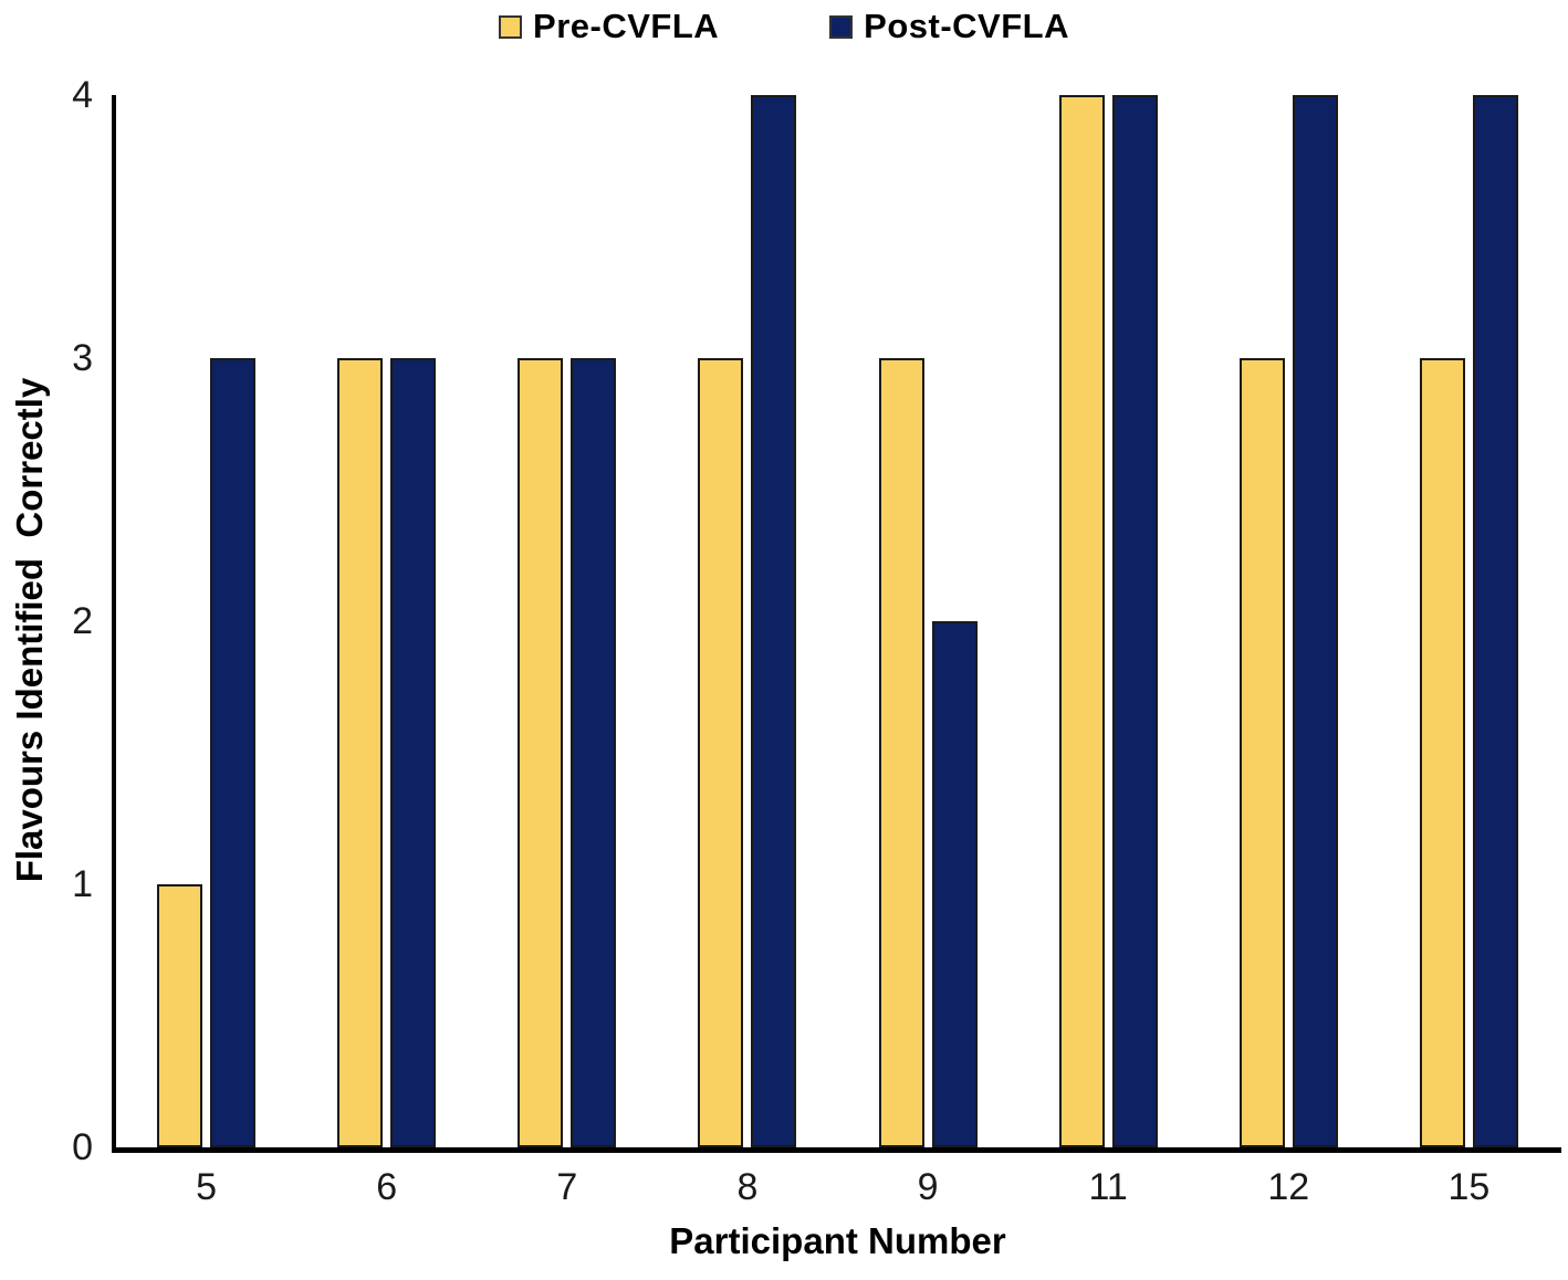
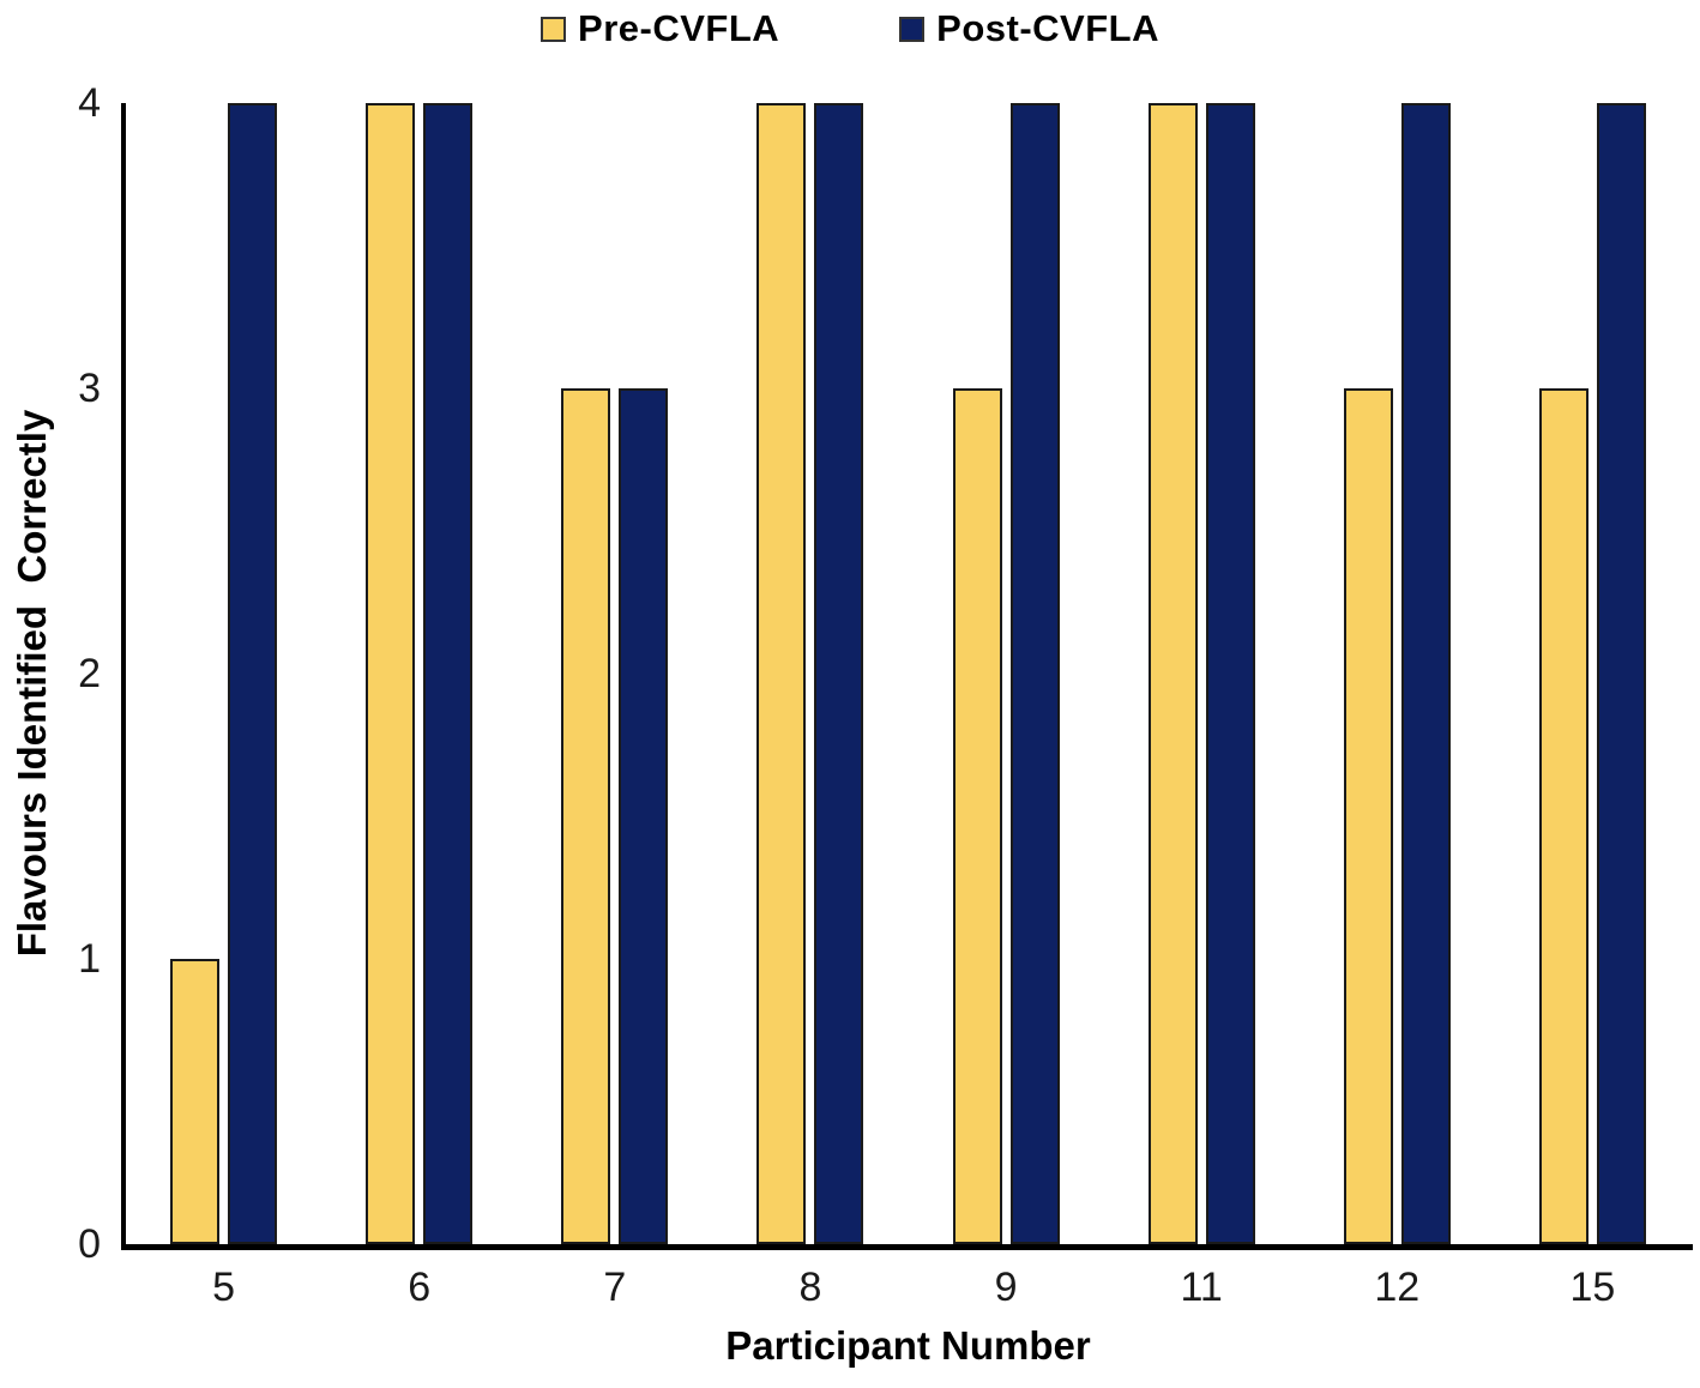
Post-CVFLA/5: 3 -> 4
Pre-CVFLA/6: 3 -> 4
Post-CVFLA/6: 3 -> 4
Pre-CVFLA/8: 3 -> 4
Post-CVFLA/9: 2 -> 4
